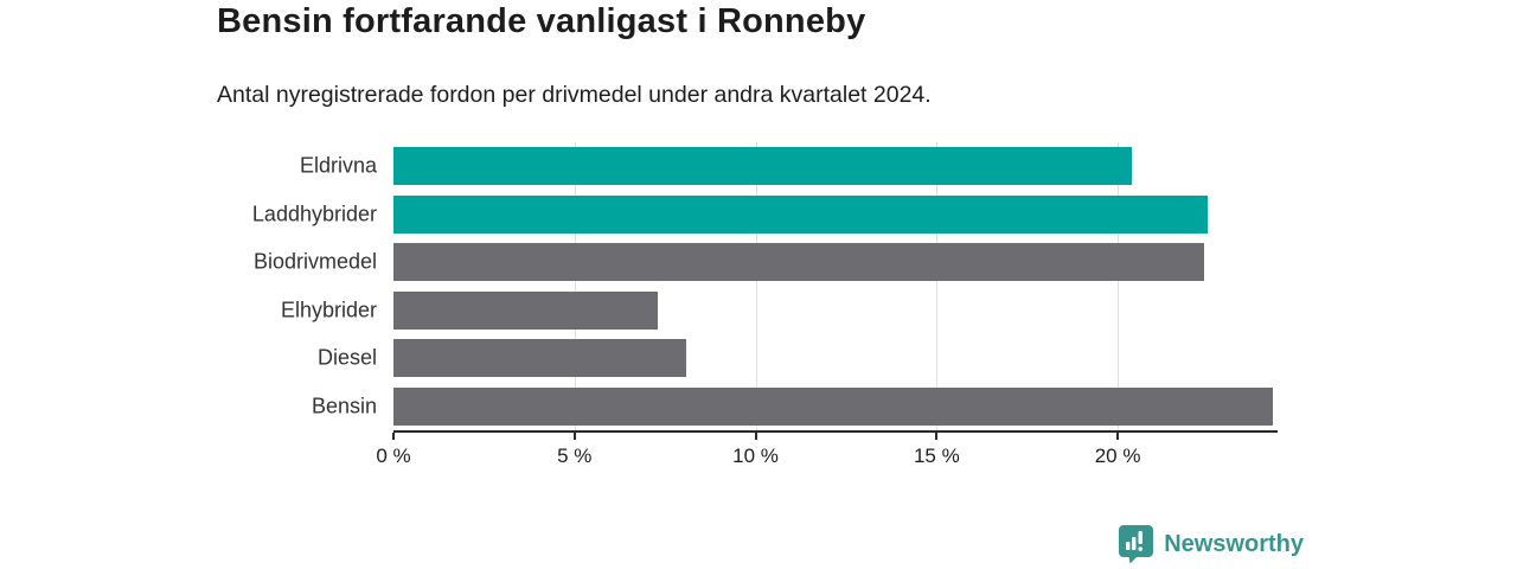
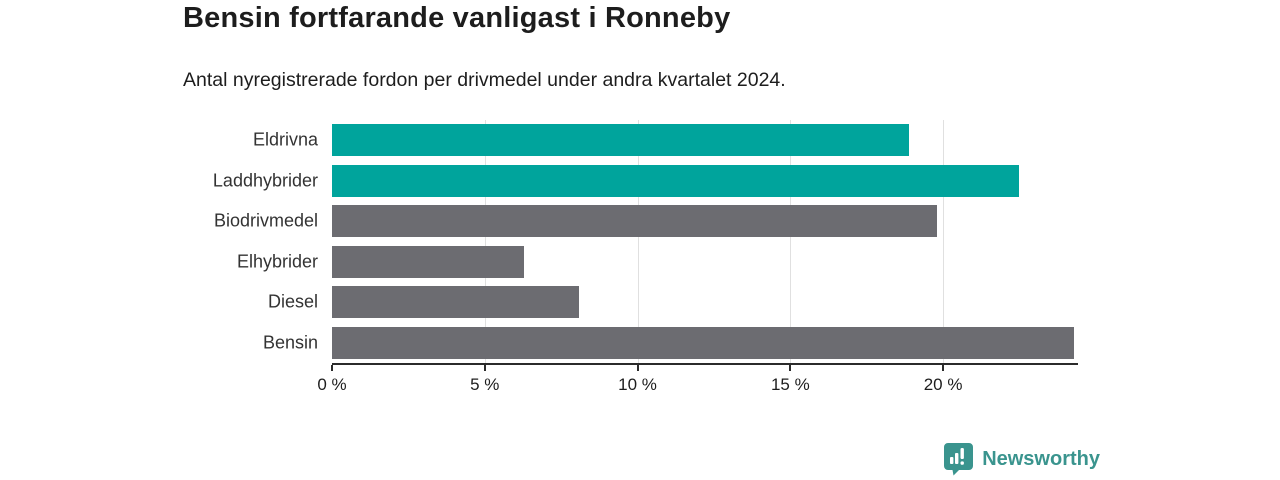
Eldrivna: 20.4% -> 18.9%
Biodrivmedel: 22.4% -> 19.8%
Elhybrider: 7.3% -> 6.3%
